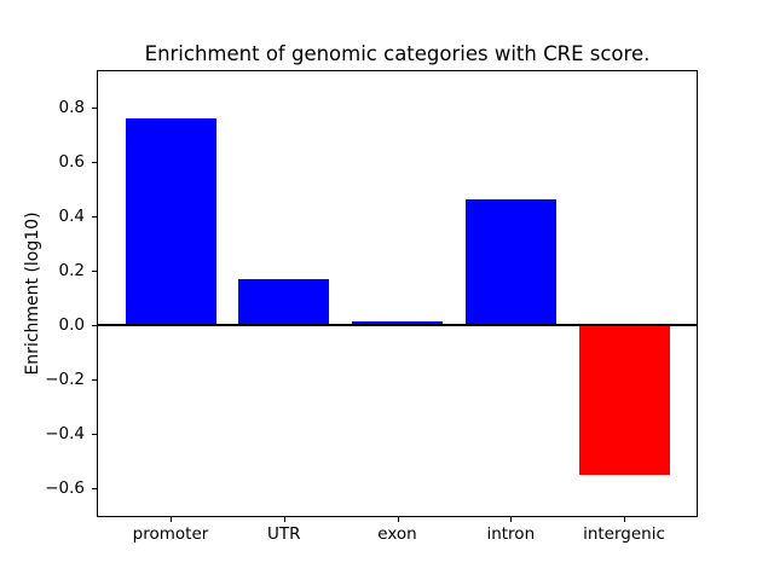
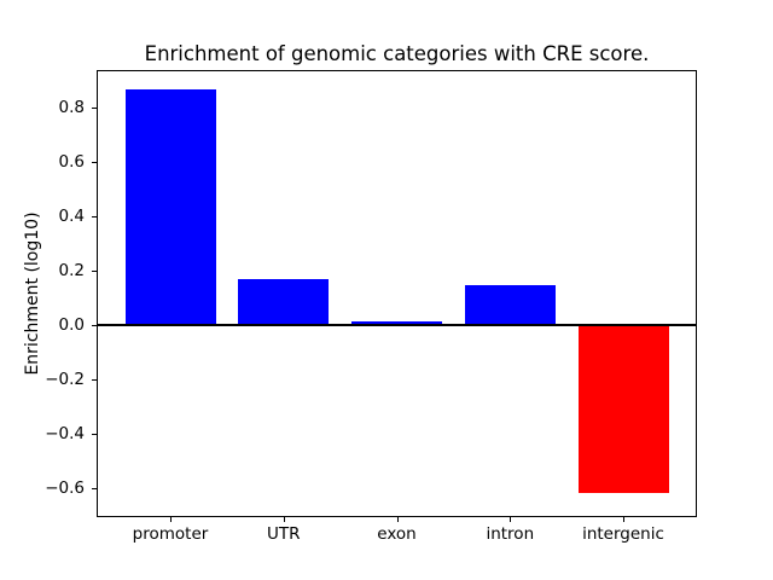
promoter: 0.76 -> 0.86
intron: 0.46 -> 0.14
intergenic: -0.55 -> -0.62
